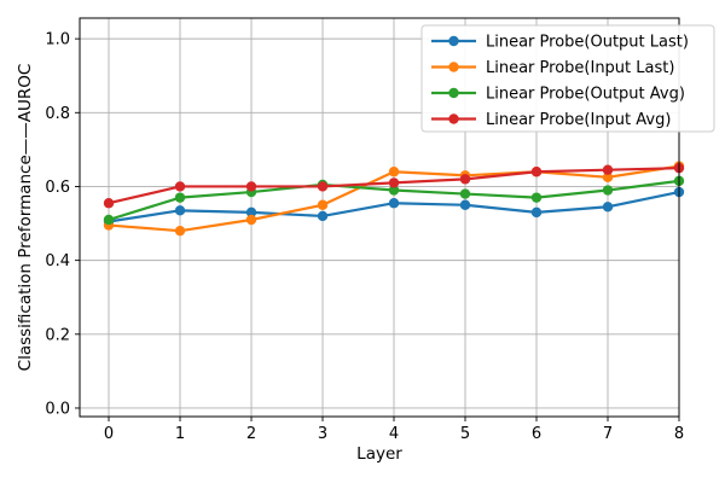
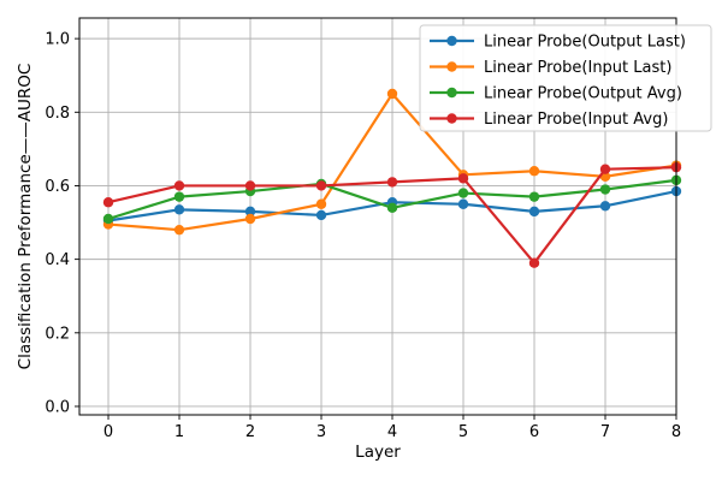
Linear Probe(Input Last)/4: 0.64 -> 0.85
Linear Probe(Output Avg)/4: 0.59 -> 0.54
Linear Probe(Input Avg)/6: 0.64 -> 0.39
